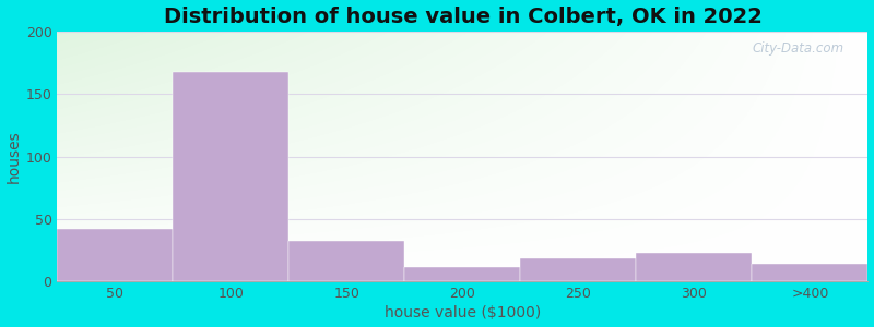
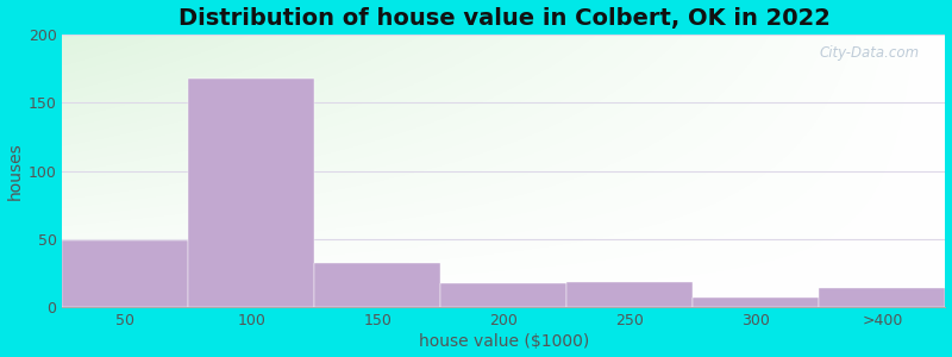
50: 42 -> 49
200: 12 -> 18
300: 23 -> 7
